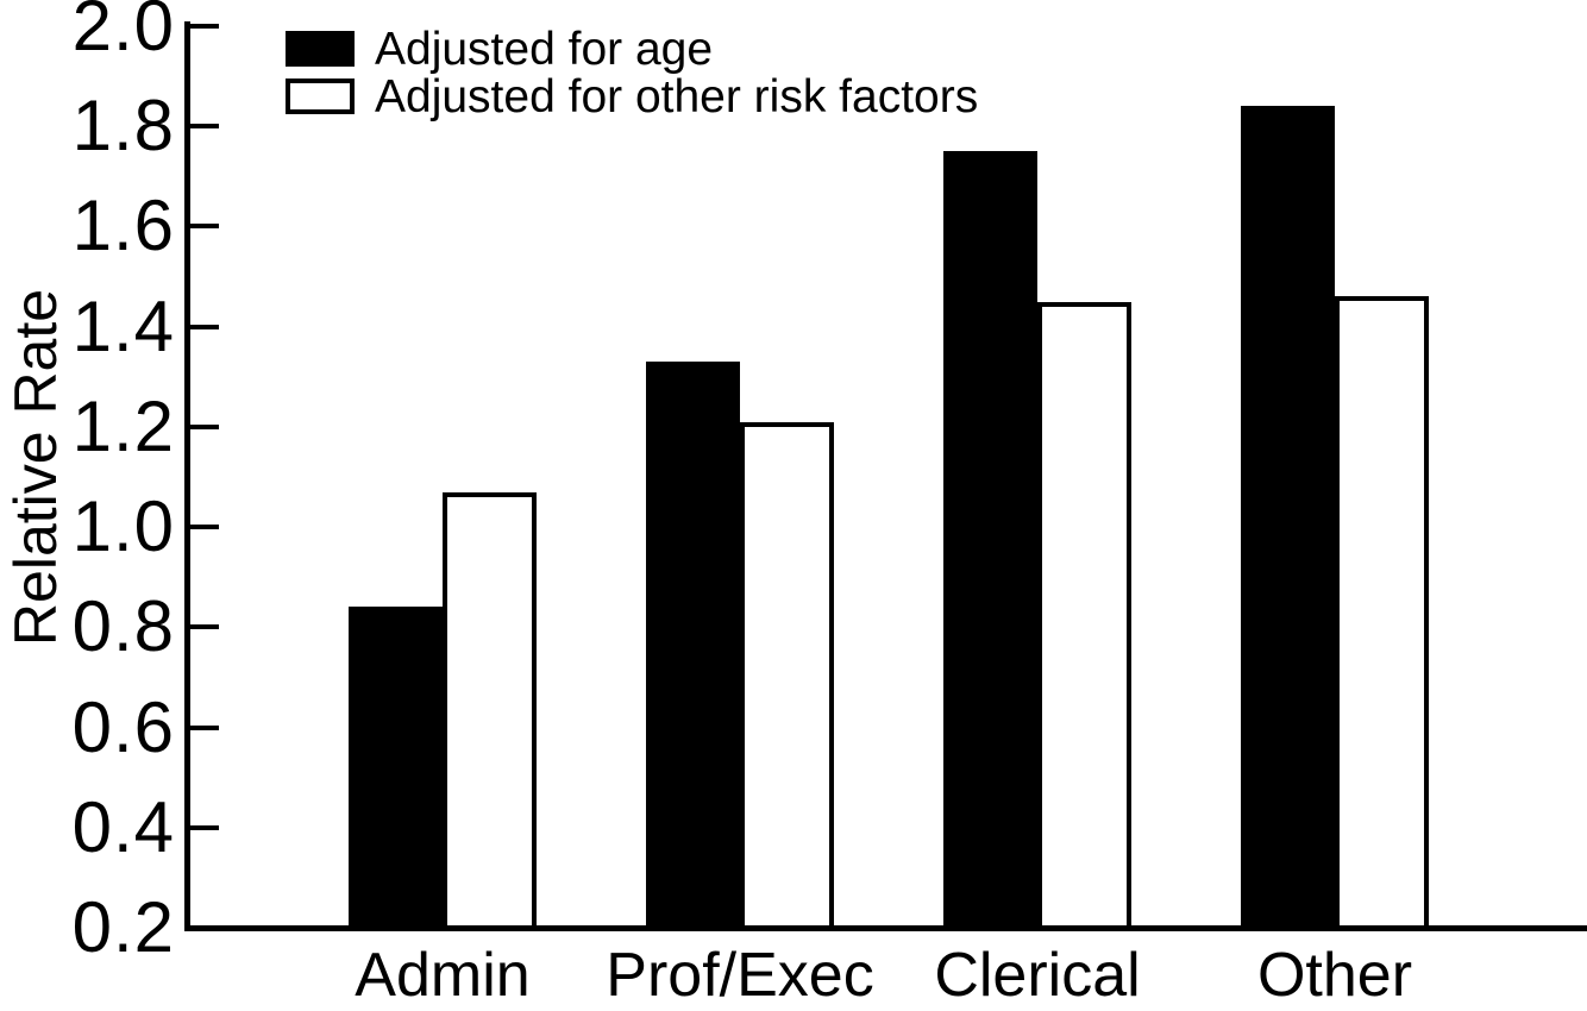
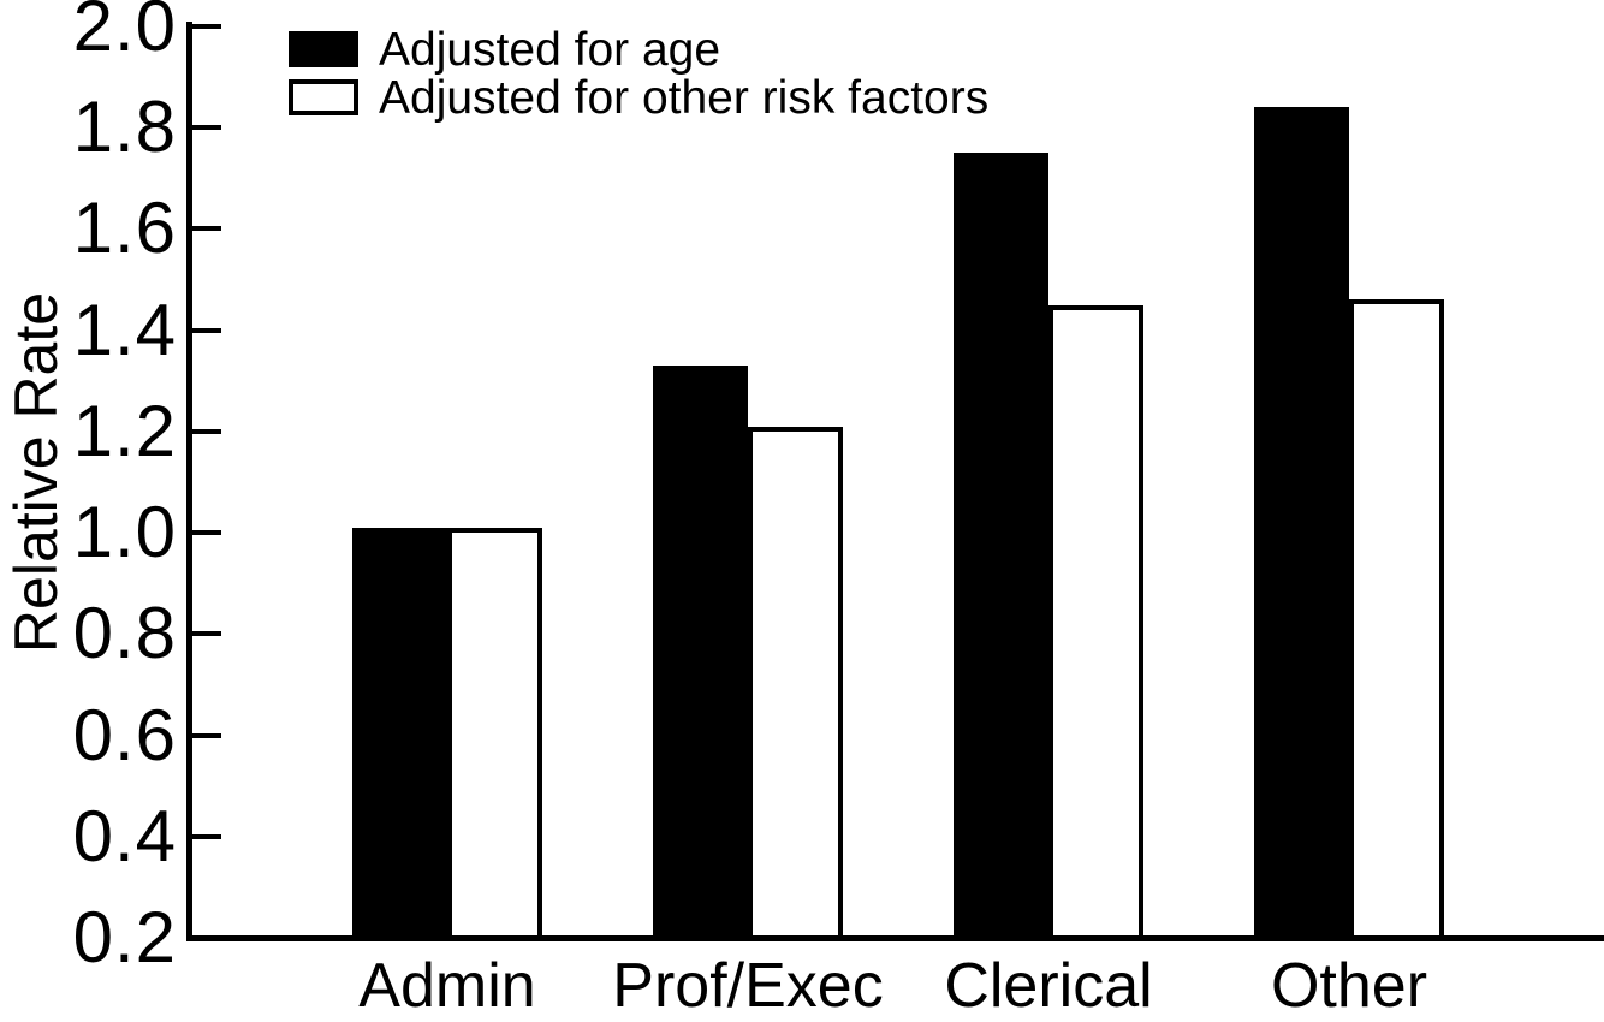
Adjusted for age/Admin: 0.84 -> 1.01
Adjusted for other risk factors/Admin: 1.07 -> 1.01
